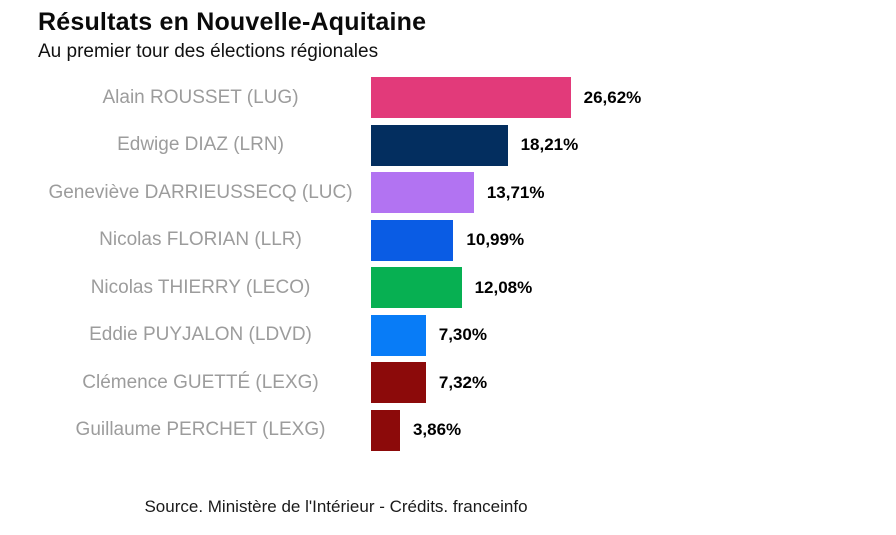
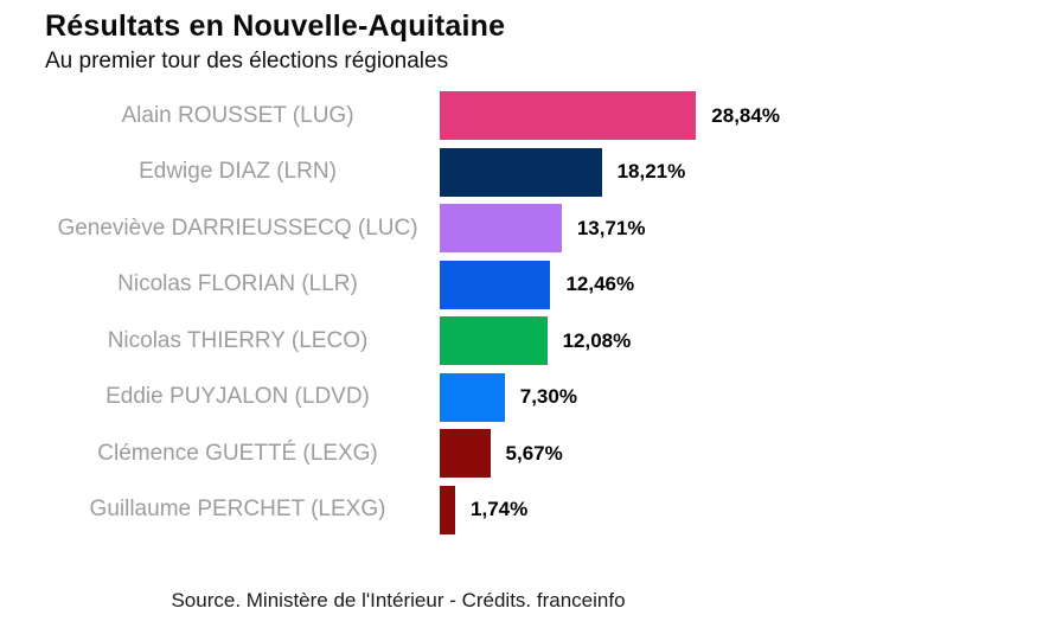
Alain ROUSSET (LUG): 26,62% -> 28,84%
Nicolas FLORIAN (LLR): 10,99% -> 12,46%
Clémence GUETTÉ (LEXG): 7,32% -> 5,67%
Guillaume PERCHET (LEXG): 3,86% -> 1,74%
